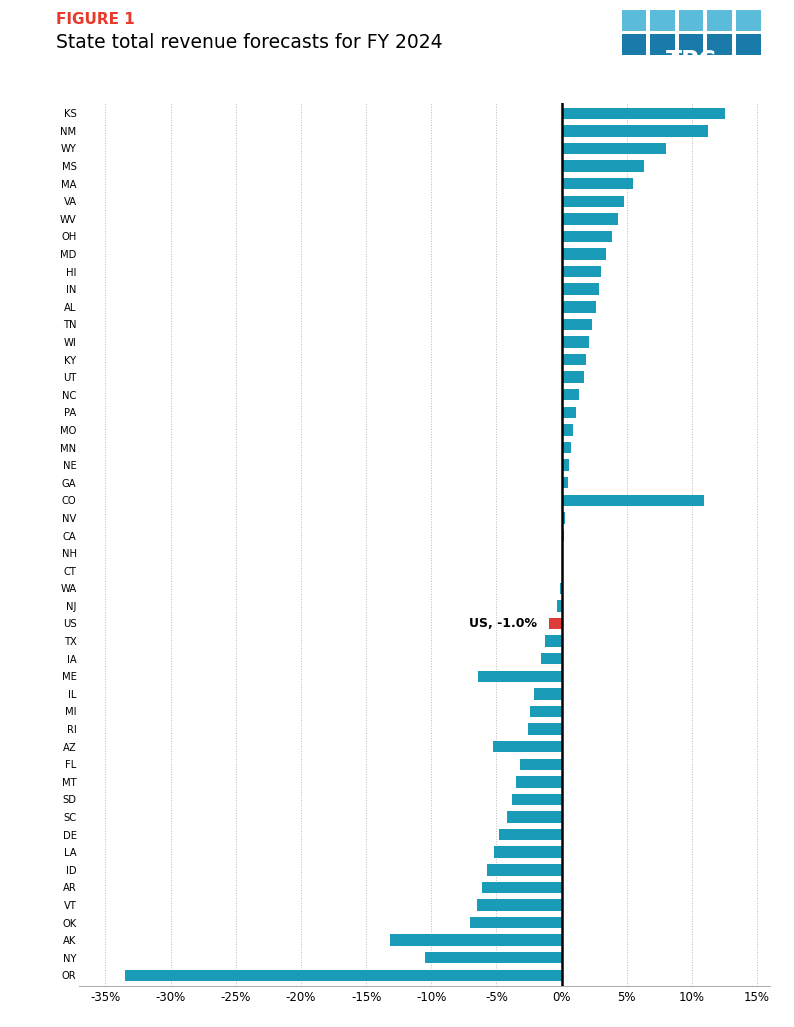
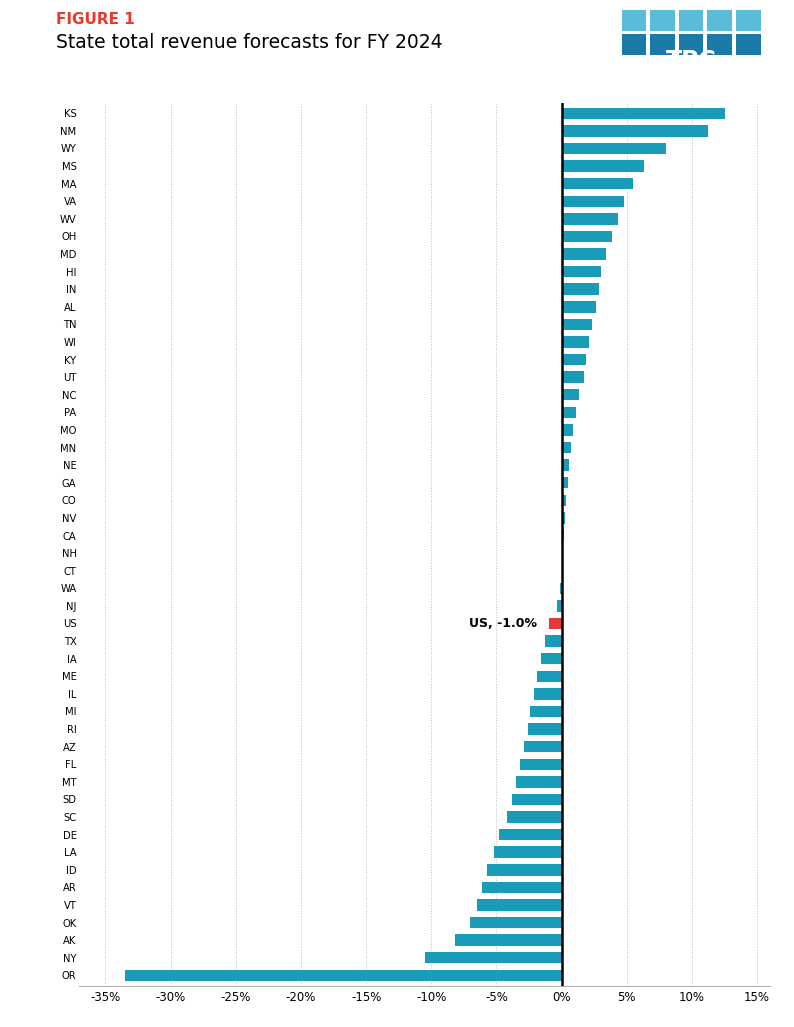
CO: 10.9% -> 0.3%
ME: -6.4% -> -1.9%
AZ: -5.3% -> -2.9%
AK: -13.2% -> -8.2%
